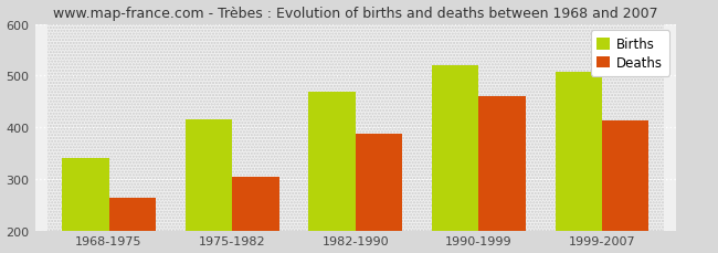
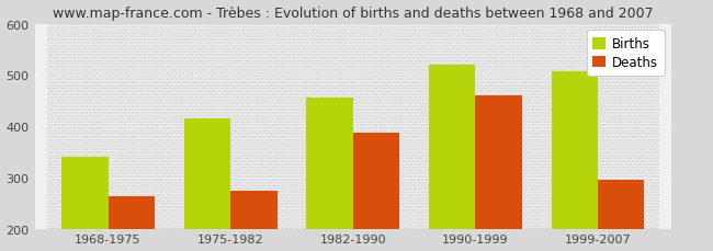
Deaths/1975-1982: 304 -> 275
Births/1982-1990: 469 -> 455
Deaths/1999-2007: 412 -> 295
